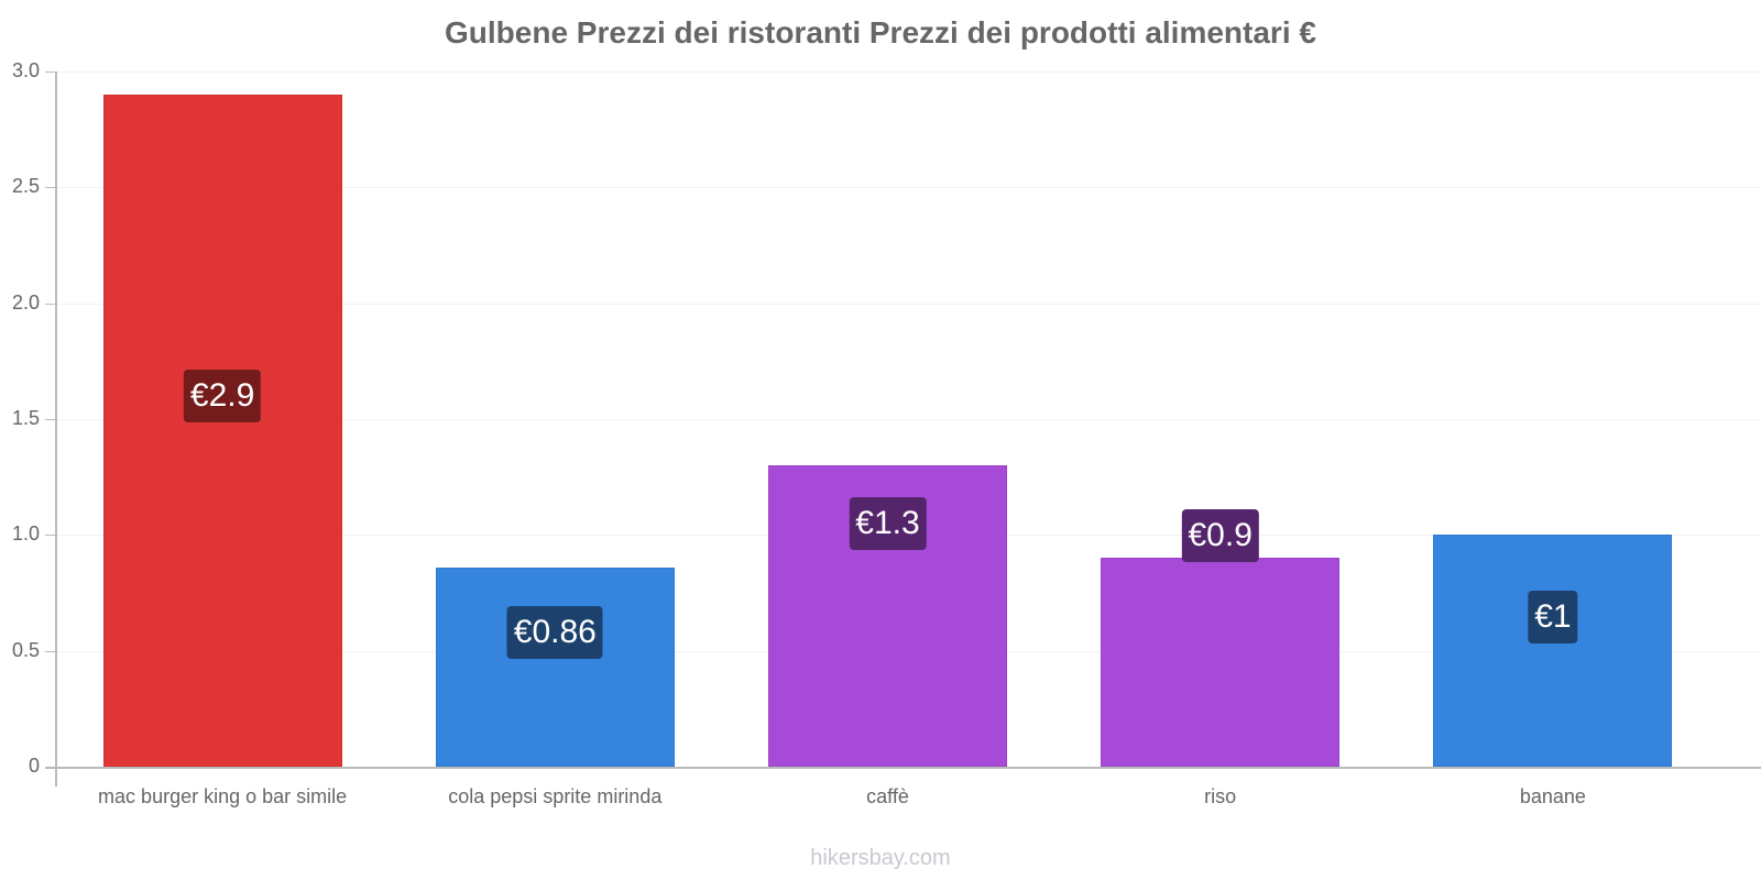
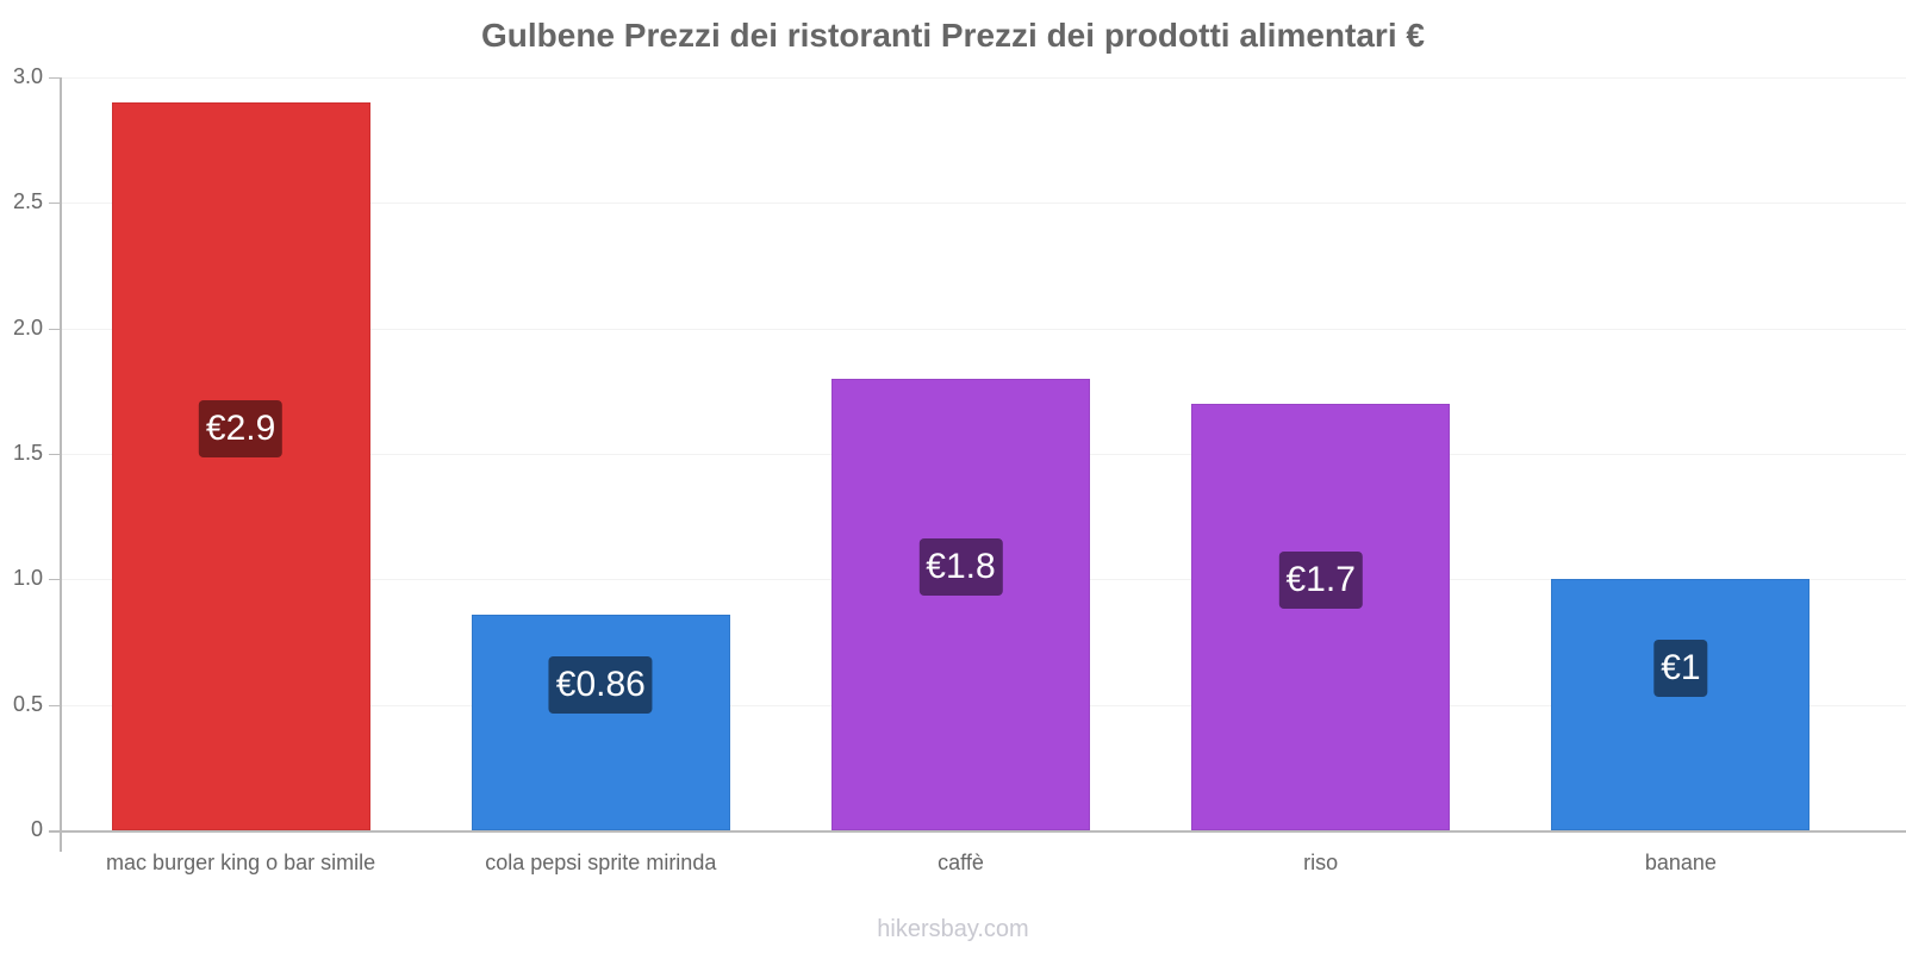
caffè: €1.3 -> €1.8
riso: €0.9 -> €1.7
